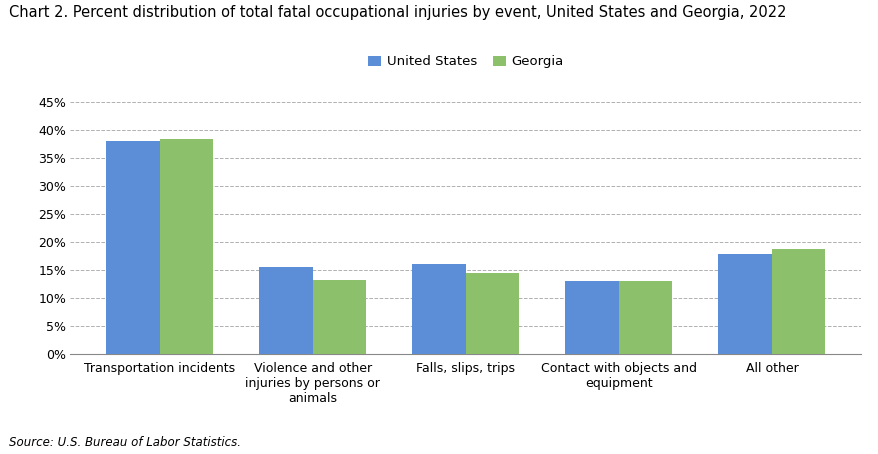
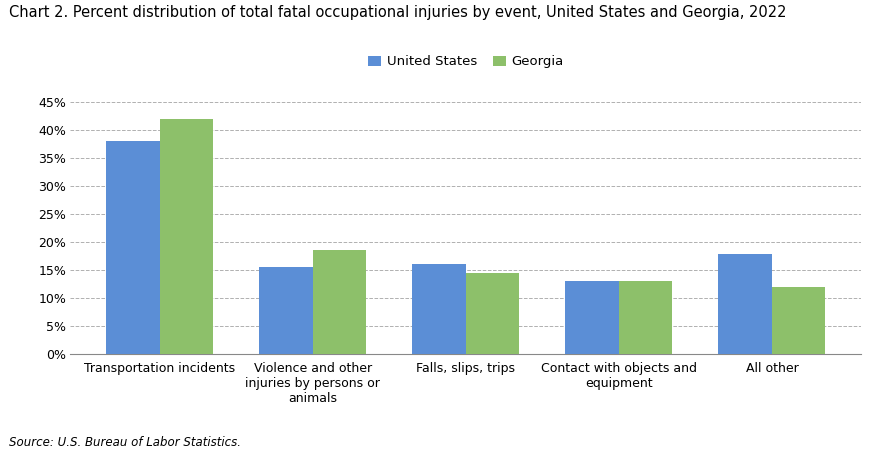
Georgia/Transportation incidents: 38.4% -> 42.0%
Georgia/Violence and other injuries by persons or animals: 13.2% -> 18.5%
Georgia/All other: 18.8% -> 12.0%
